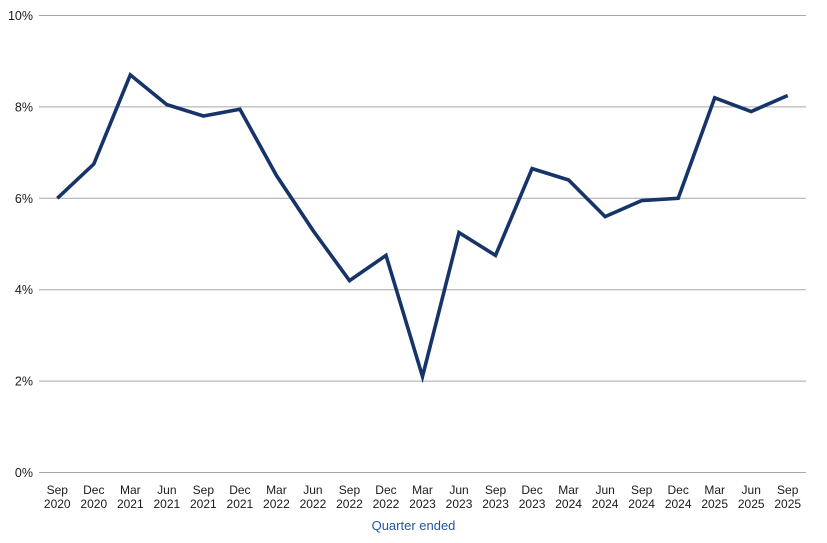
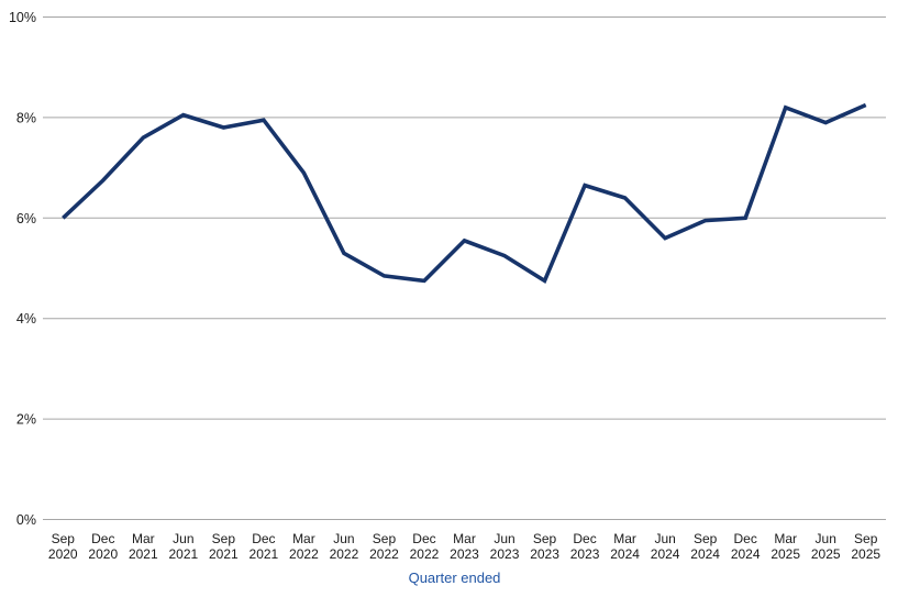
Mar 2021: 8.7% -> 7.6%
Mar 2022: 6.5% -> 6.9%
Sep 2022: 4.2% -> 4.8%
Mar 2023: 2.1% -> 5.5%
